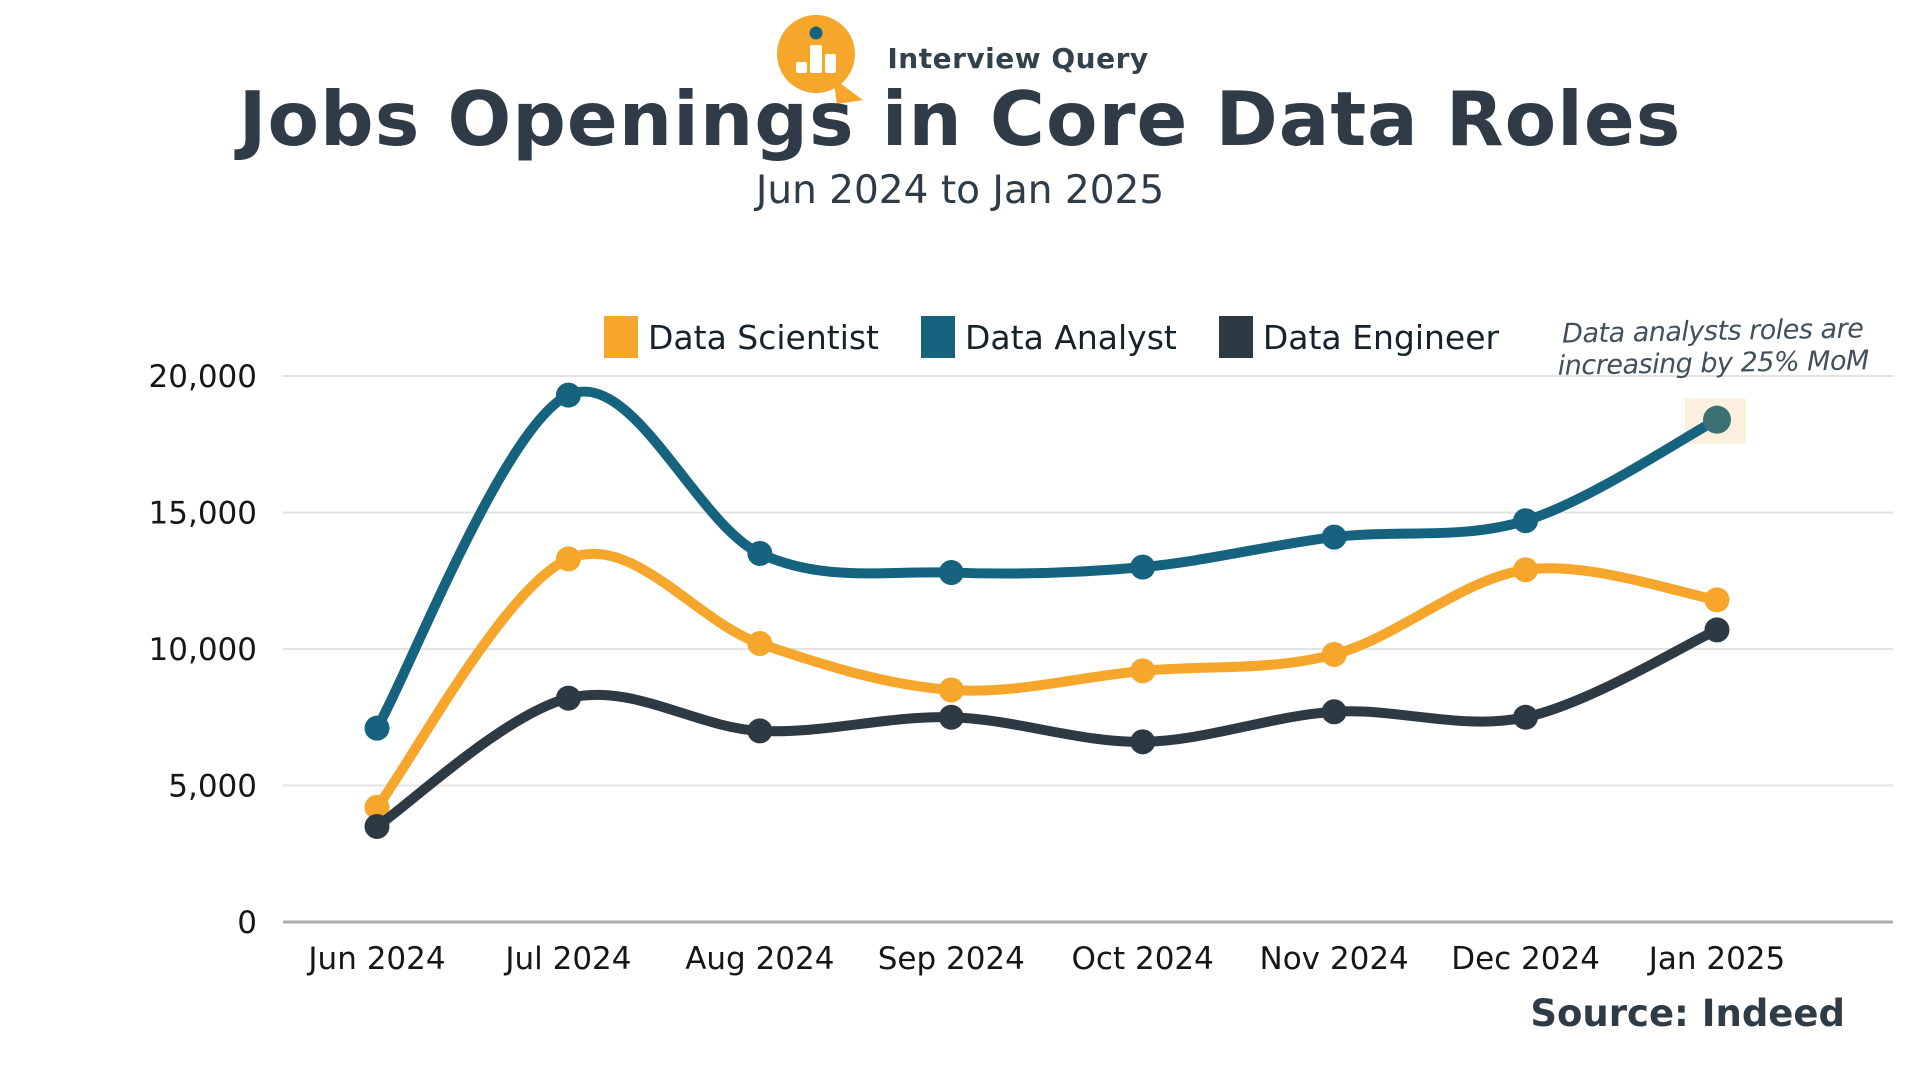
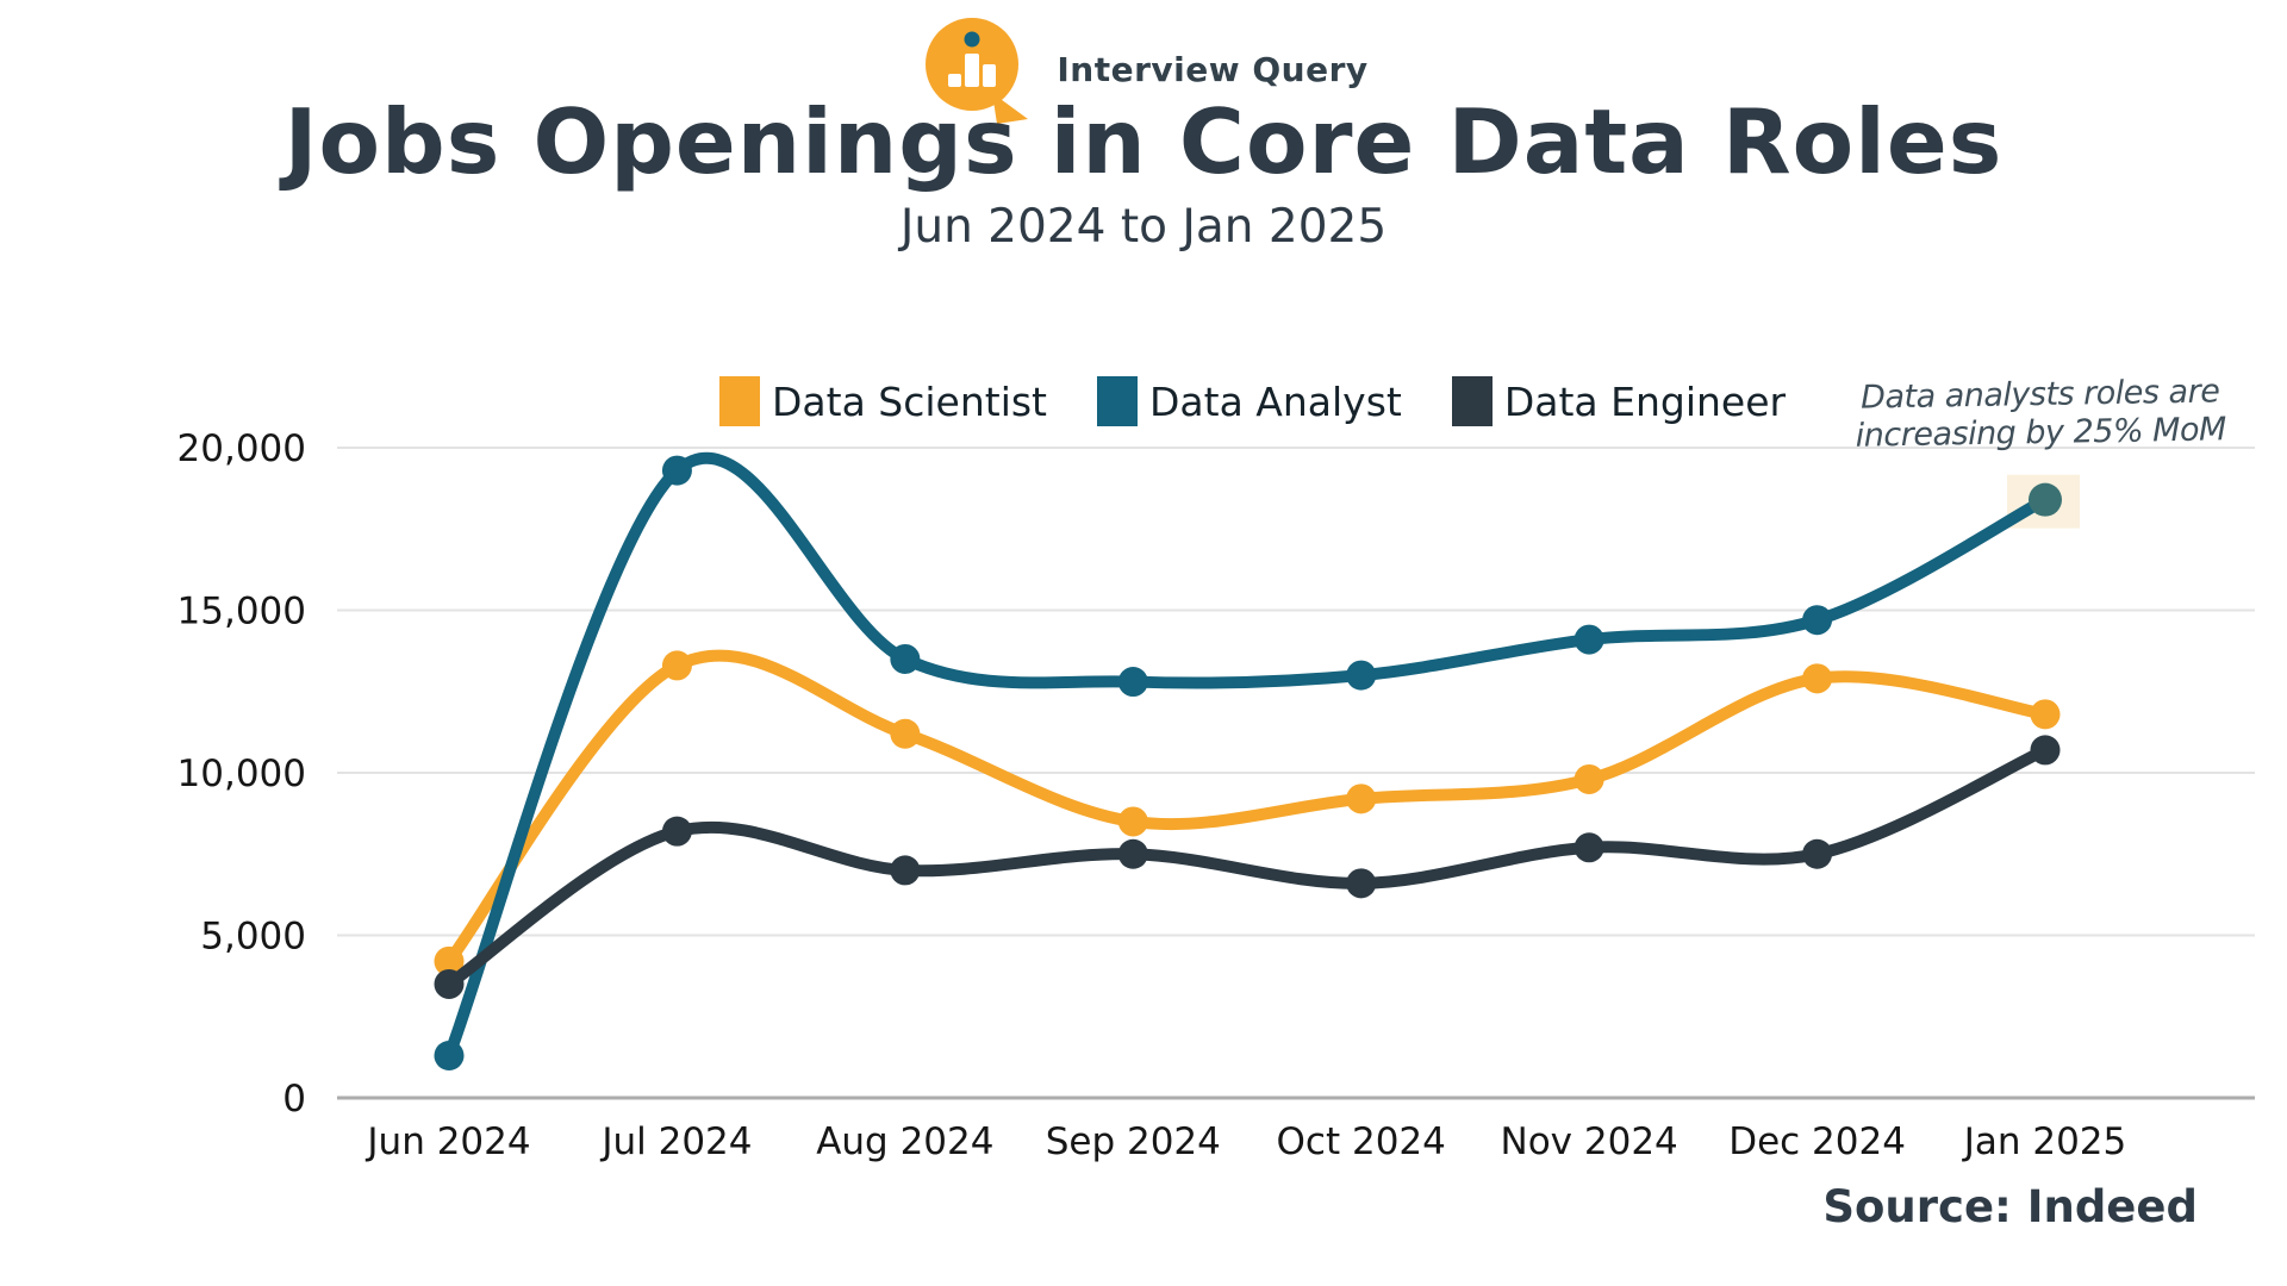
Data Analyst/Jun 2024: 7100 -> 1300
Data Scientist/Aug 2024: 10200 -> 11200
